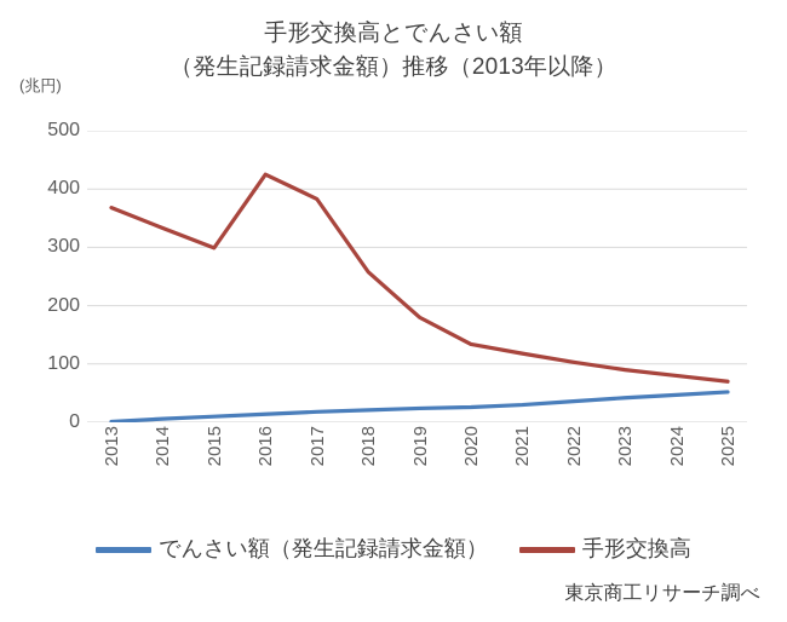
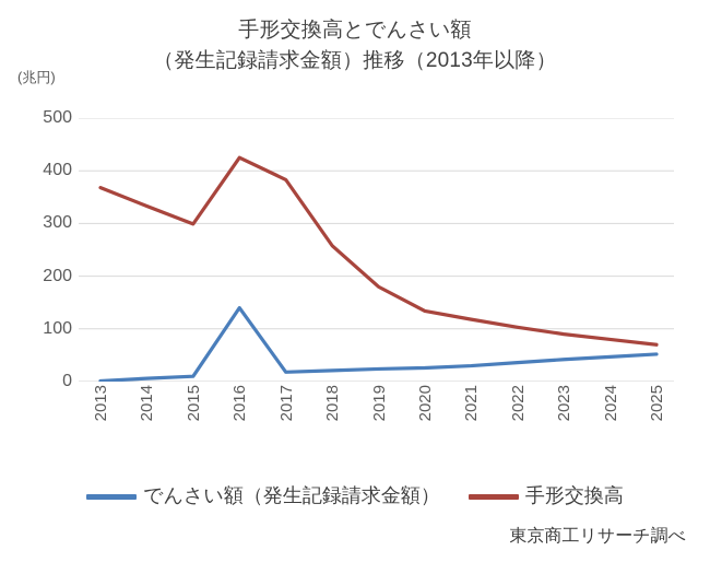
でんさい額（発生記録請求金額）/2016: 10 -> 140
